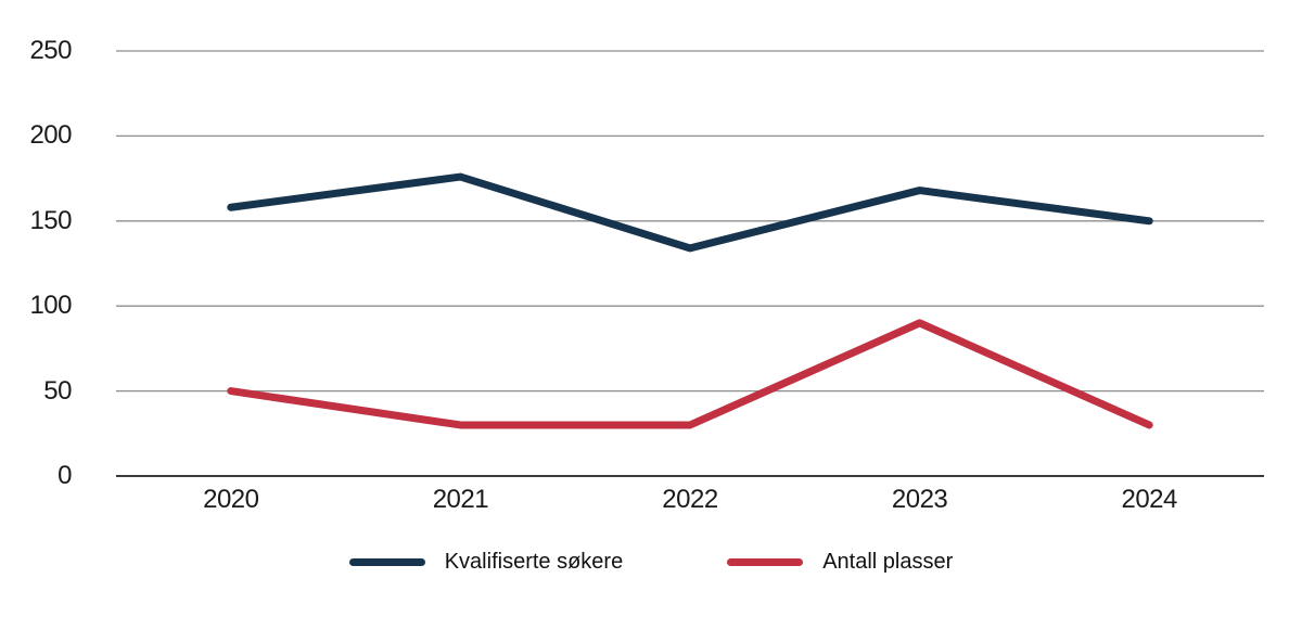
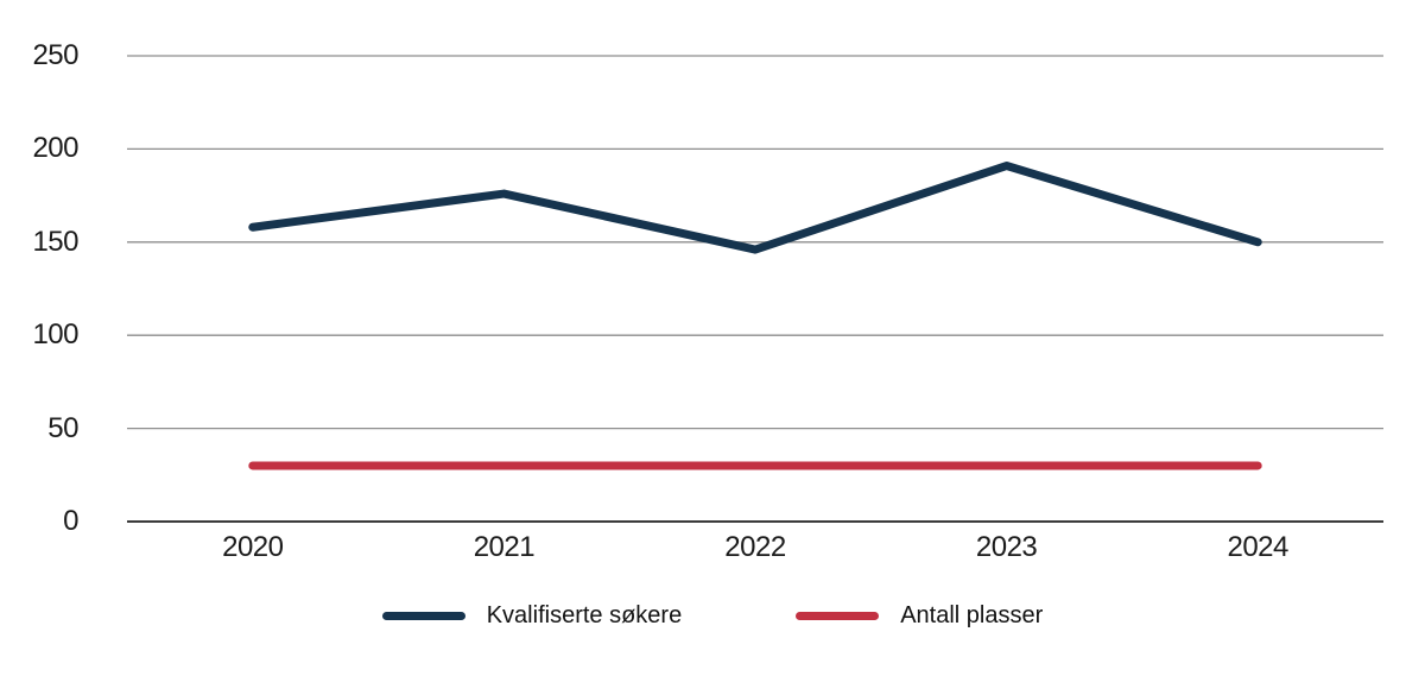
Antall plasser/2020: 50 -> 30
Kvalifiserte søkere/2022: 134 -> 146
Kvalifiserte søkere/2023: 168 -> 191
Antall plasser/2023: 90 -> 30
